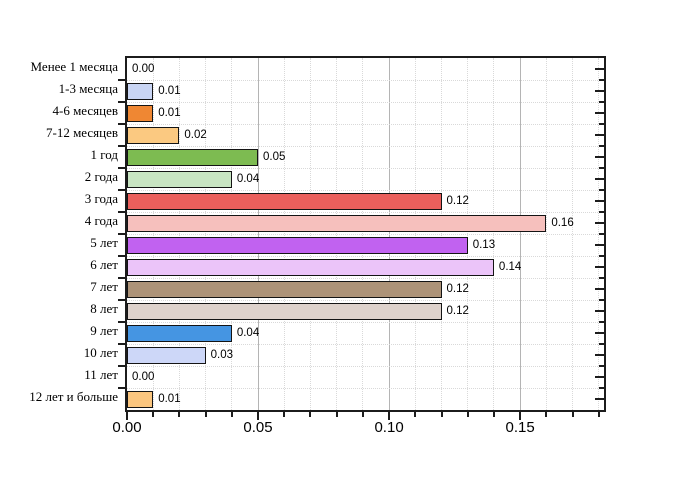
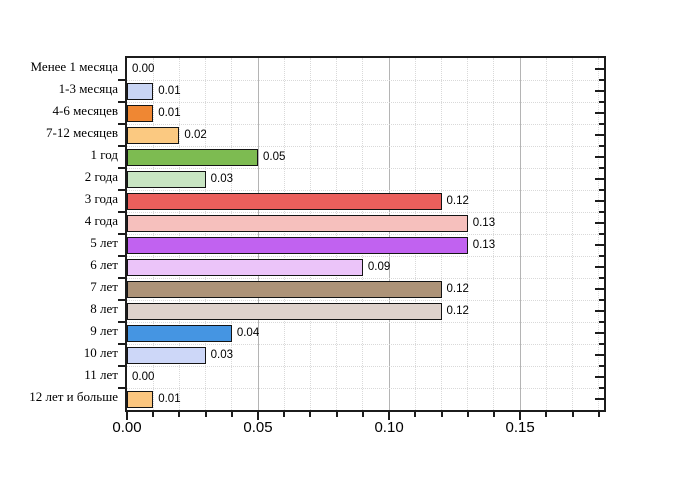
2 года: 0.04 -> 0.03
4 года: 0.16 -> 0.13
6 лет: 0.14 -> 0.09
